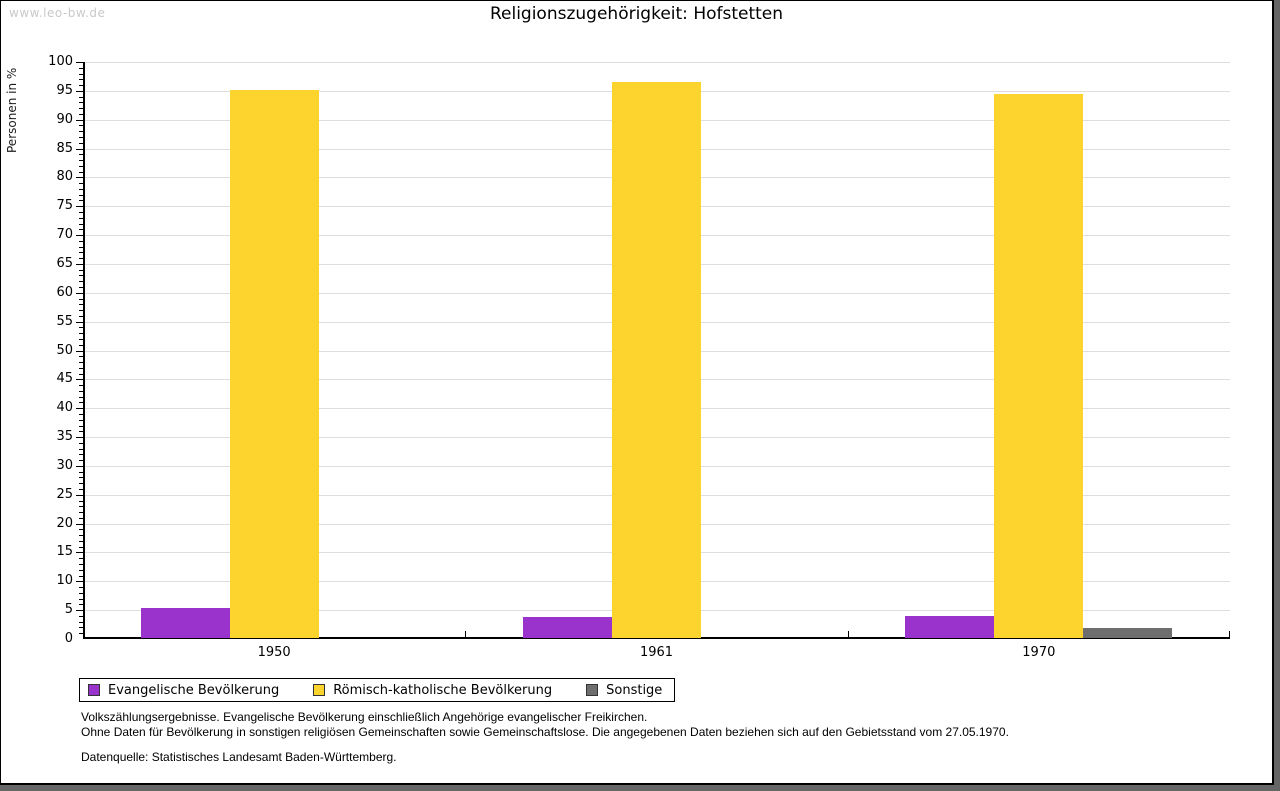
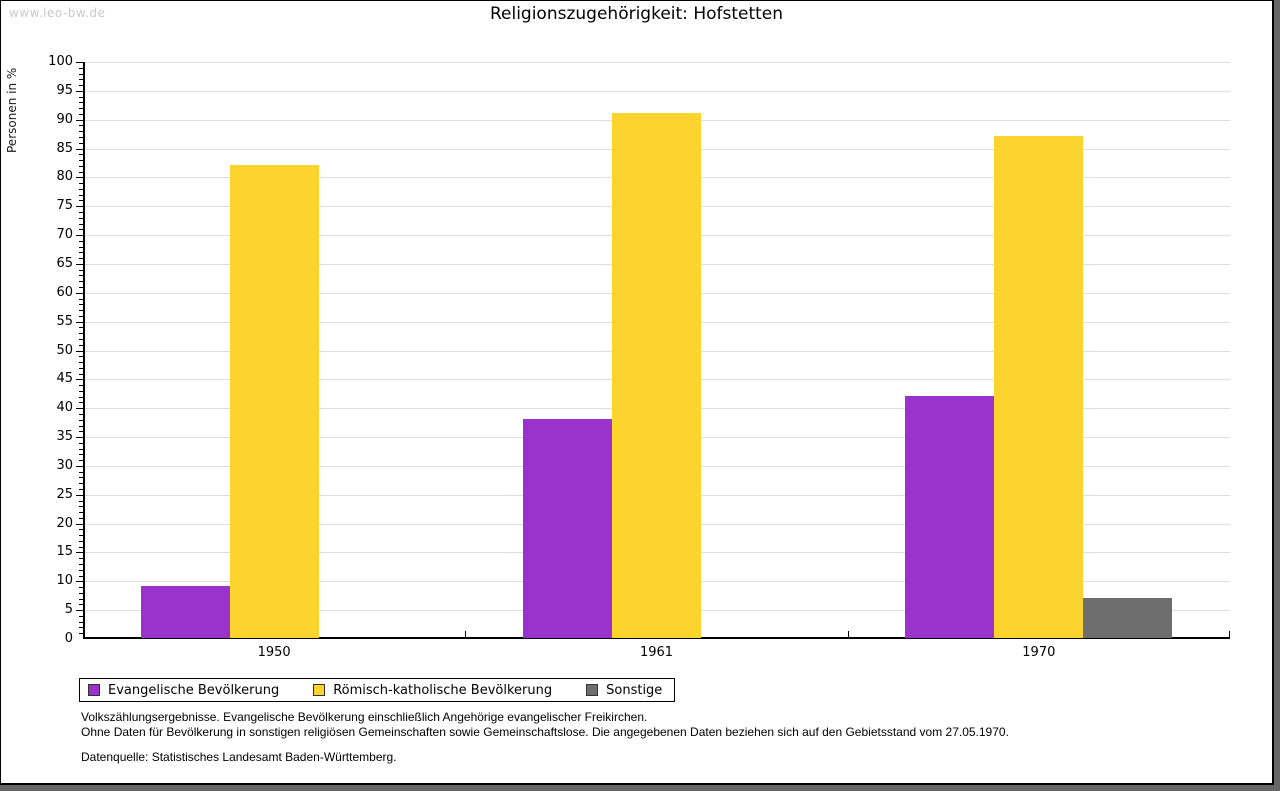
Evangelische Bevölkerung/1950: 5 -> 9
Römisch-katholische Bevölkerung/1950: 95 -> 82
Evangelische Bevölkerung/1961: 4 -> 38
Römisch-katholische Bevölkerung/1961: 96 -> 91
Evangelische Bevölkerung/1970: 4 -> 42
Römisch-katholische Bevölkerung/1970: 94 -> 87
Sonstige/1970: 2 -> 7
